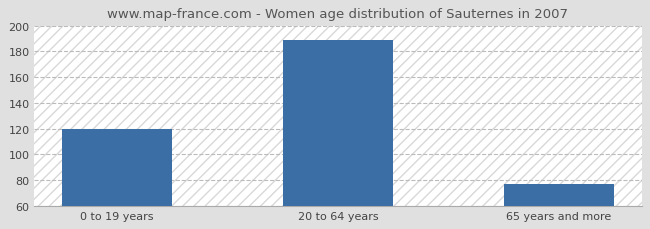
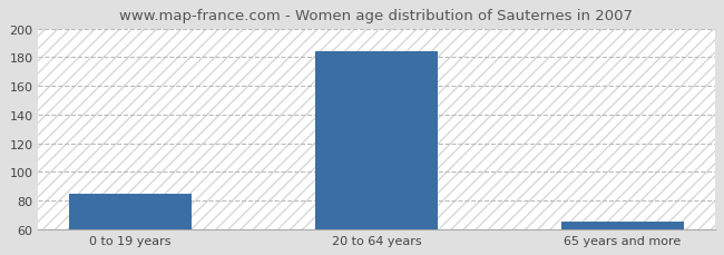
0 to 19 years: 120 -> 85
20 to 64 years: 189 -> 184
65 years and more: 77 -> 65
